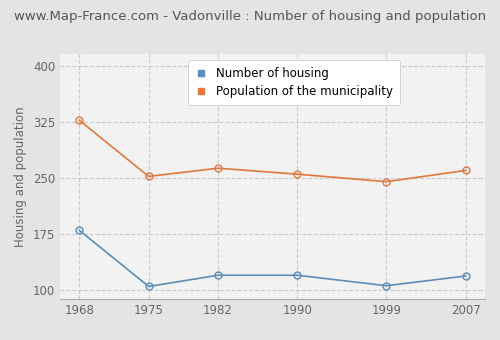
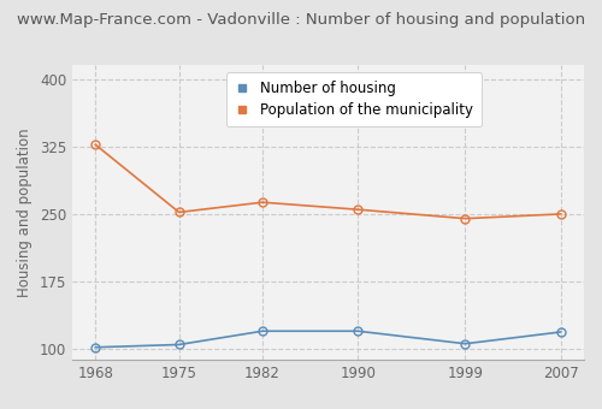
Number of housing/1968: 180 -> 102
Population of the municipality/2007: 260 -> 250
